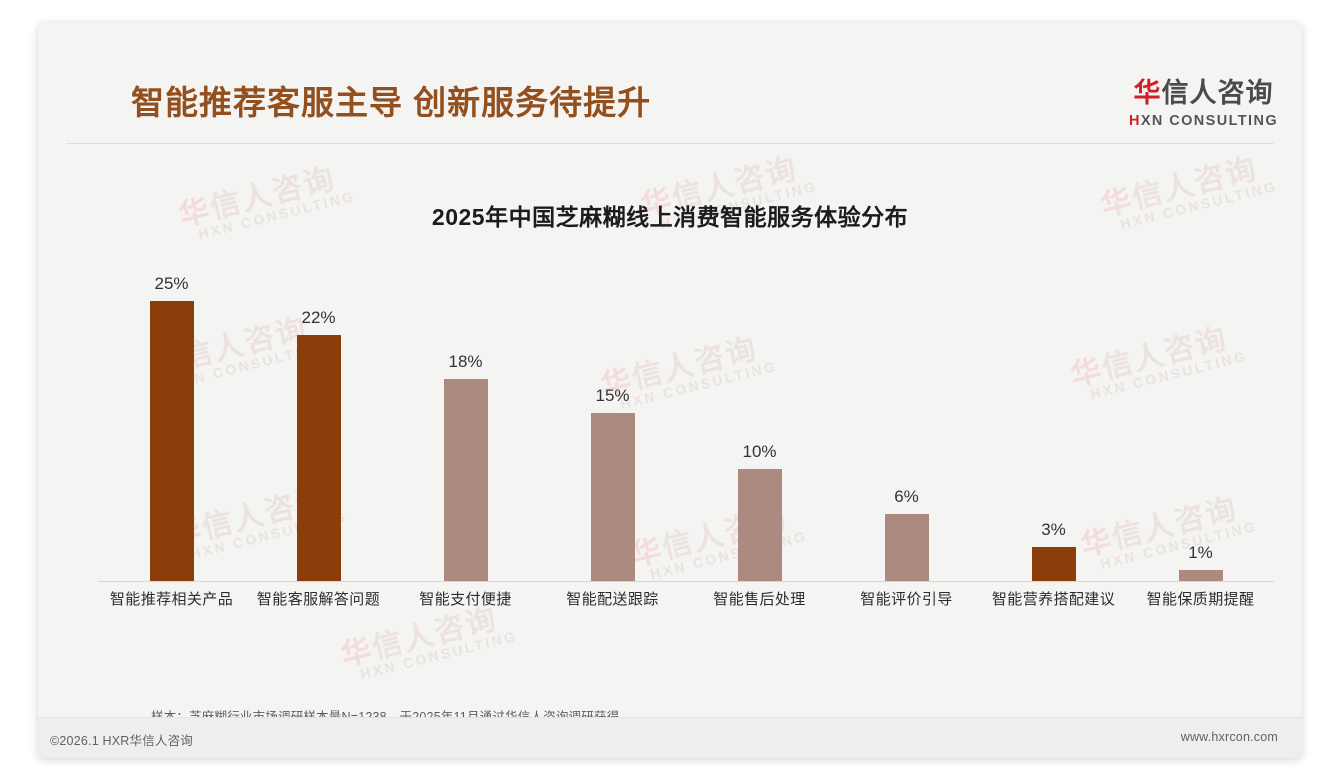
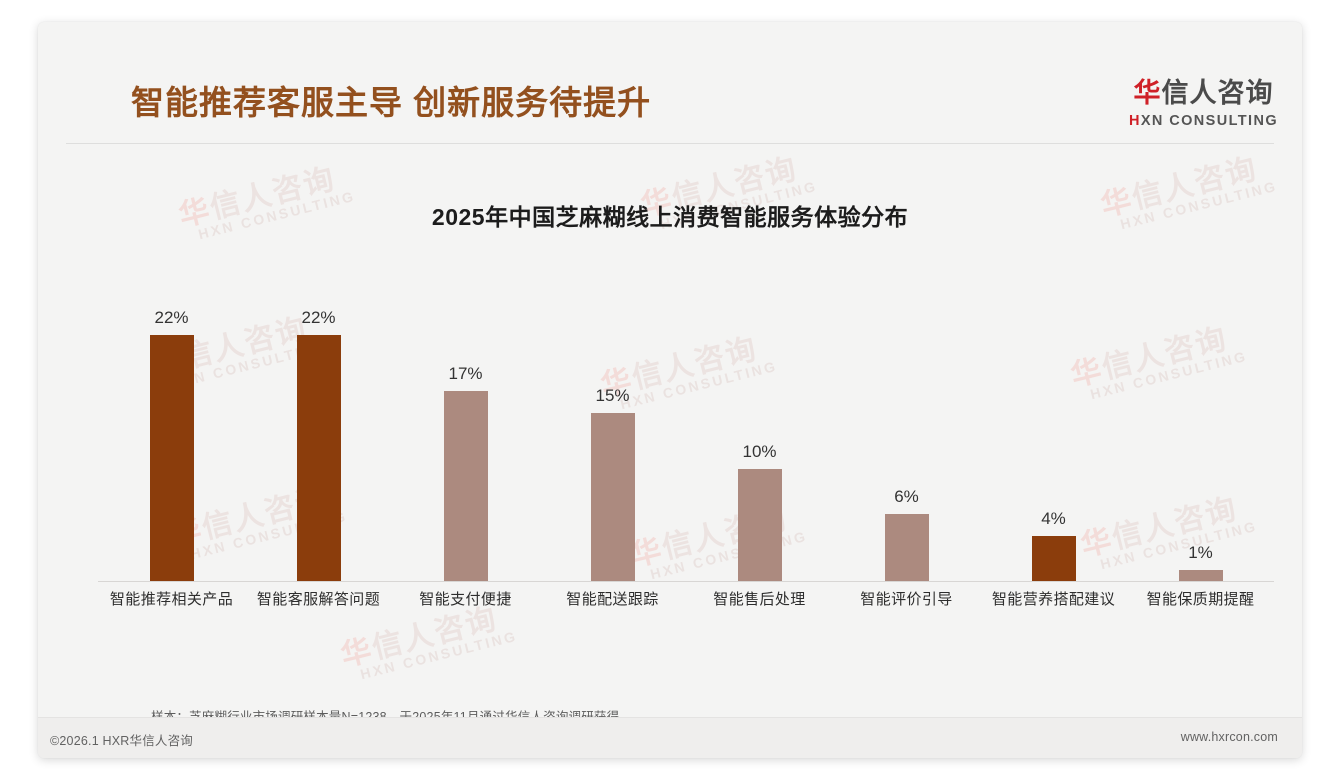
智能推荐相关产品: 25% -> 22%
智能支付便捷: 18% -> 17%
智能营养搭配建议: 3% -> 4%
